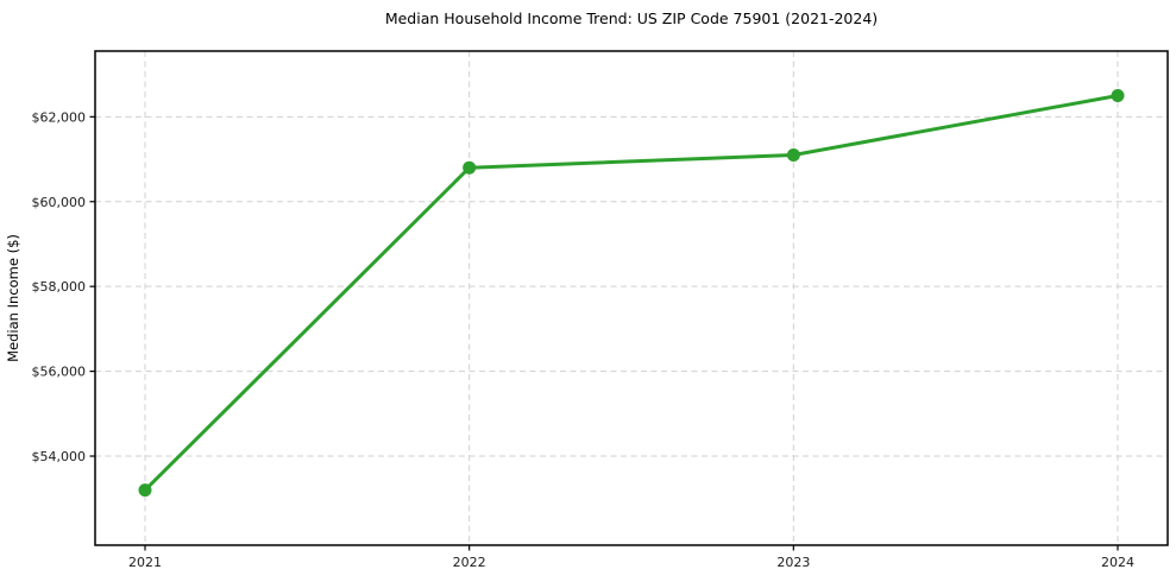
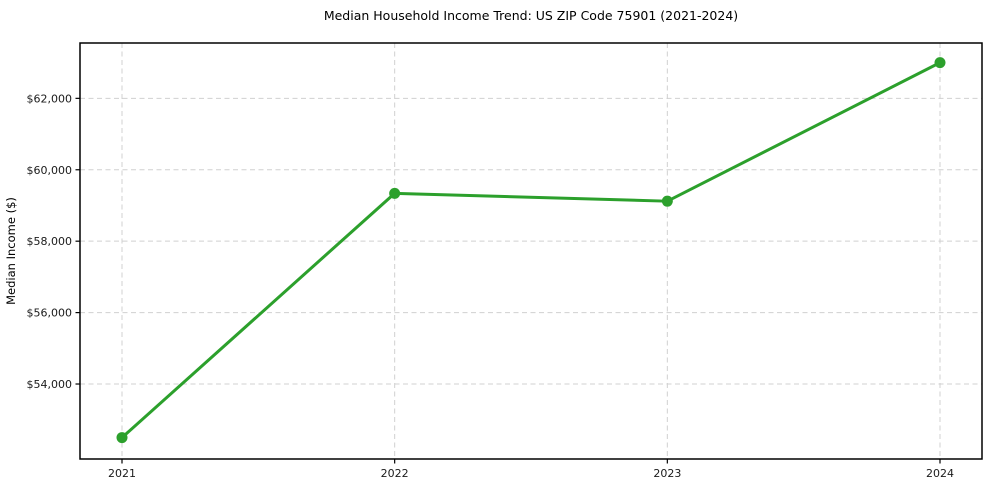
2021: $53200 -> $52500
2022: $60800 -> $59300
2023: $61100 -> $59100
2024: $62500 -> $63000
